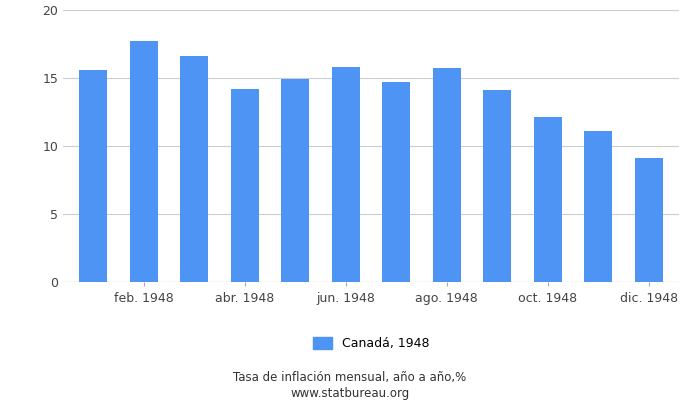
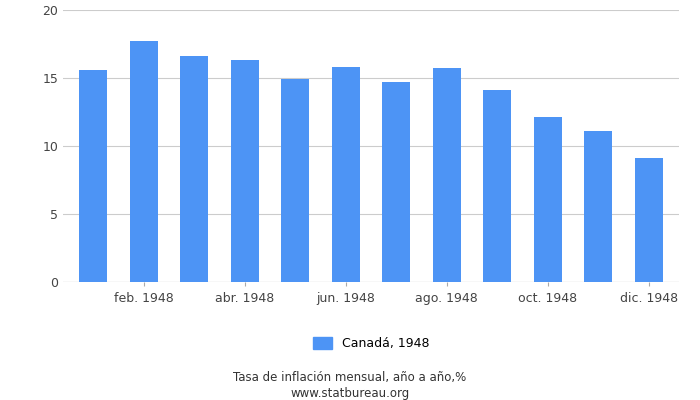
abr. 1948: 14.2 -> 16.3
